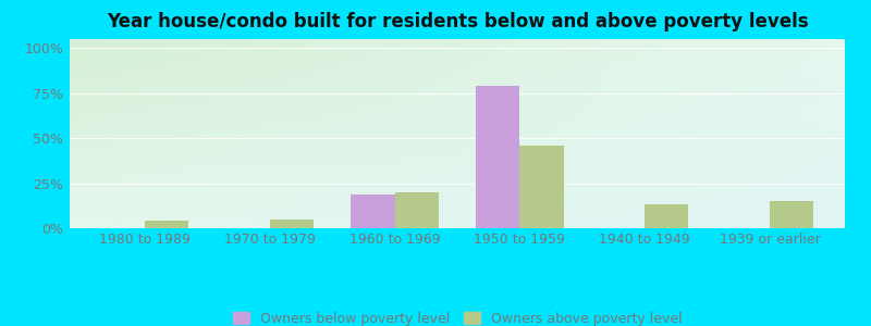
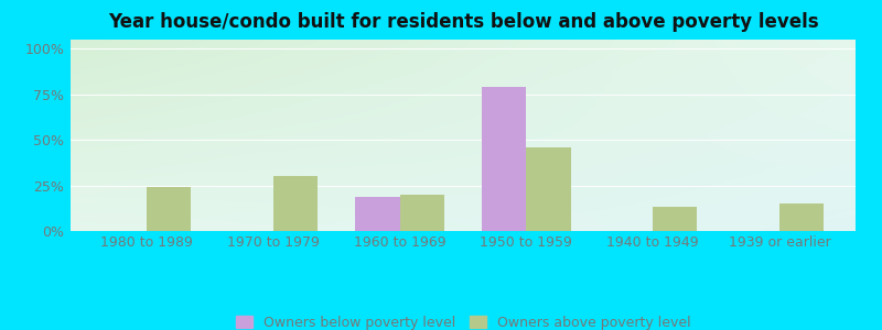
Owners above poverty level/1980 to 1989: 4% -> 24%
Owners above poverty level/1970 to 1979: 5% -> 30%
